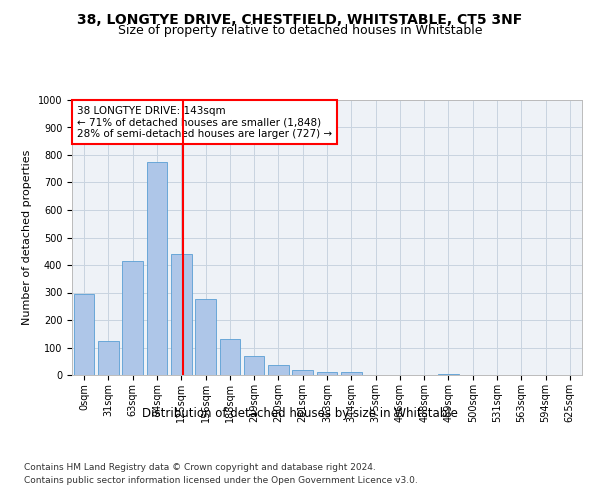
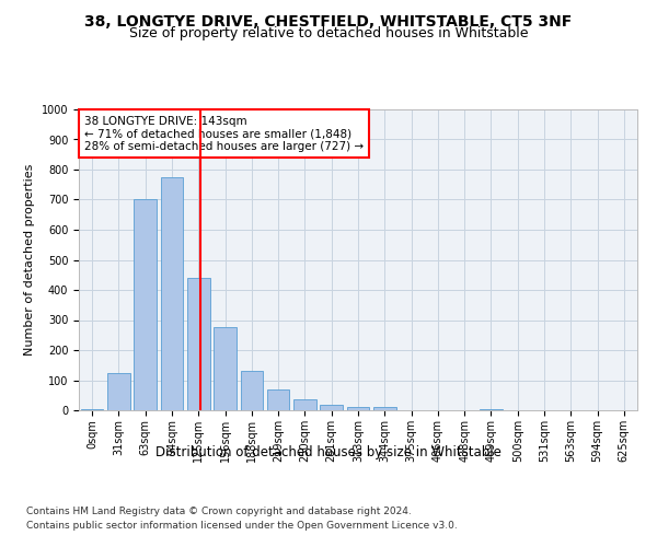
0sqm: 295 -> 5
63sqm: 415 -> 700
